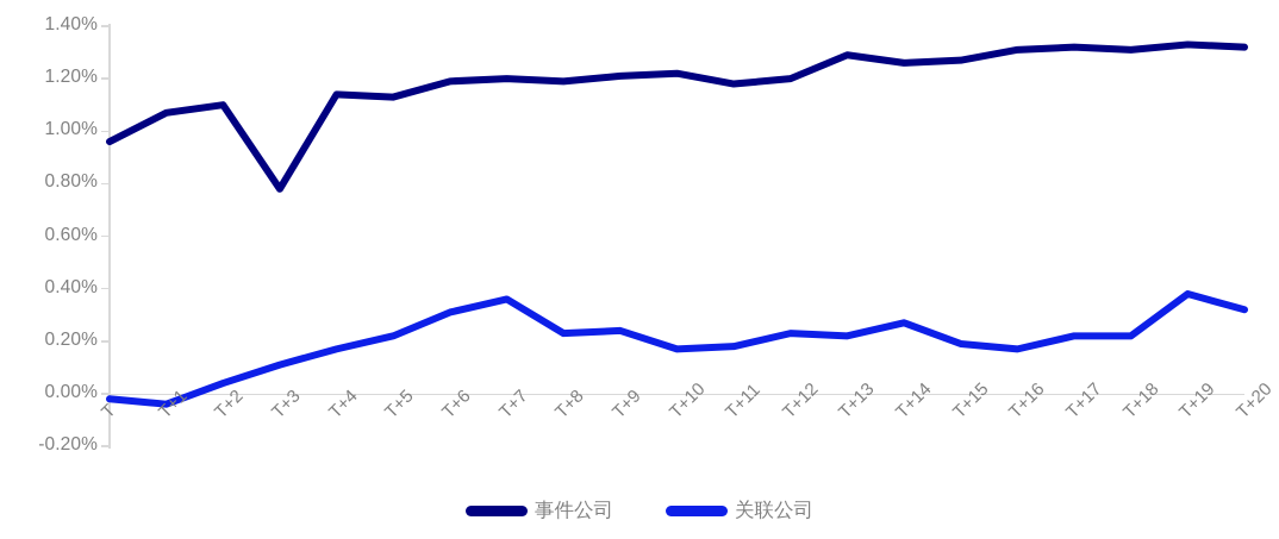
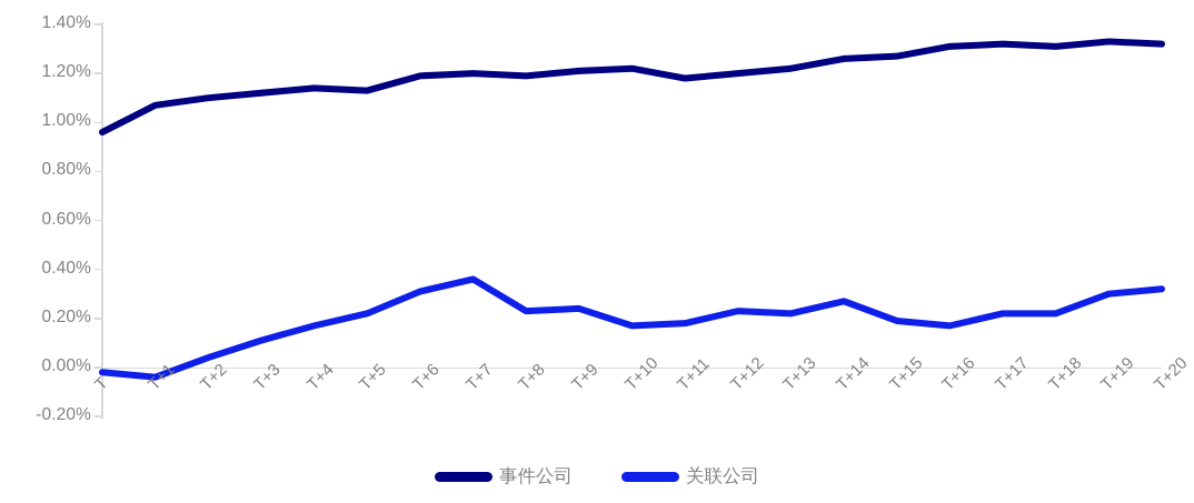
事件公司/T+3: 0.78% -> 1.12%
事件公司/T+13: 1.29% -> 1.22%
关联公司/T+19: 0.38% -> 0.30%
